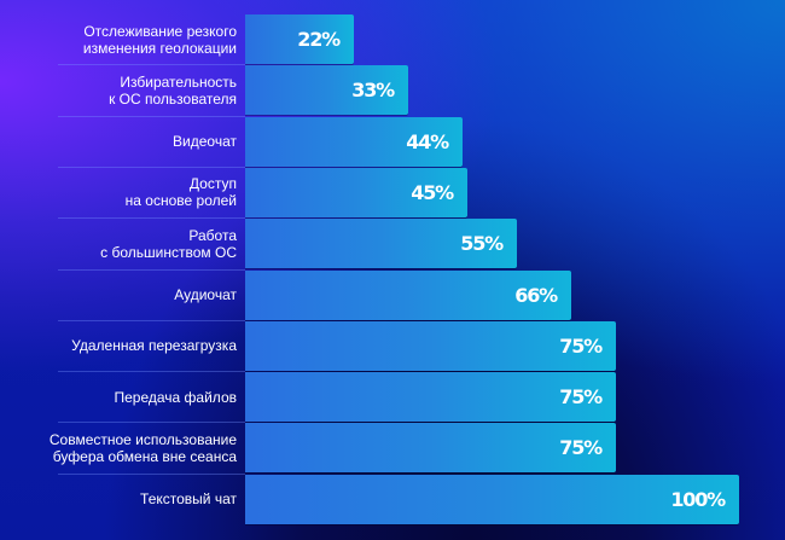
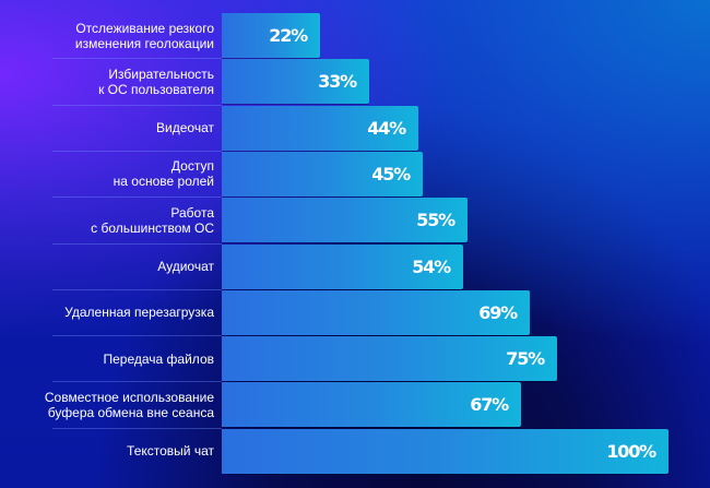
Аудиочат: 66% -> 54%
Удаленная перезагрузка: 75% -> 69%
Совместное использование буфера обмена вне сеанса: 75% -> 67%
